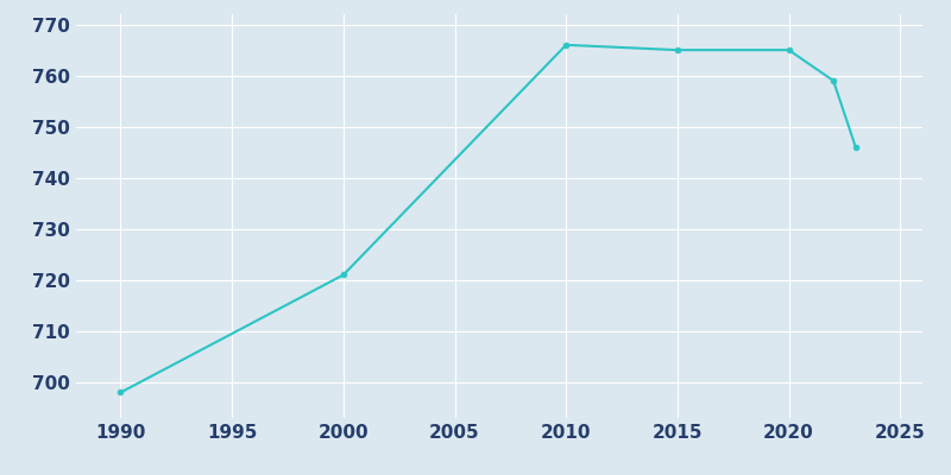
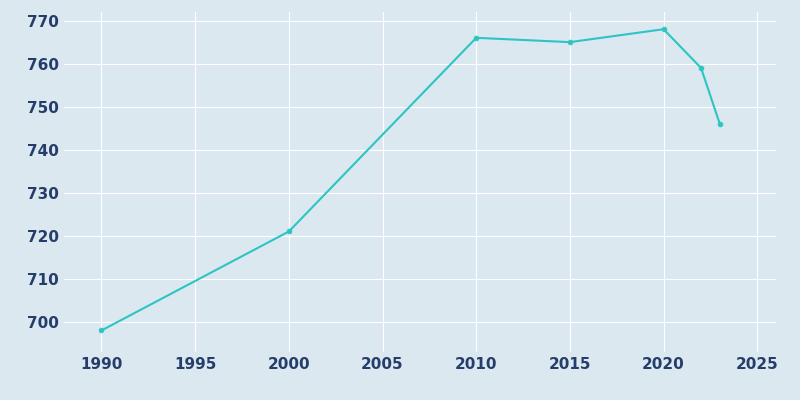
2020: 765 -> 768
